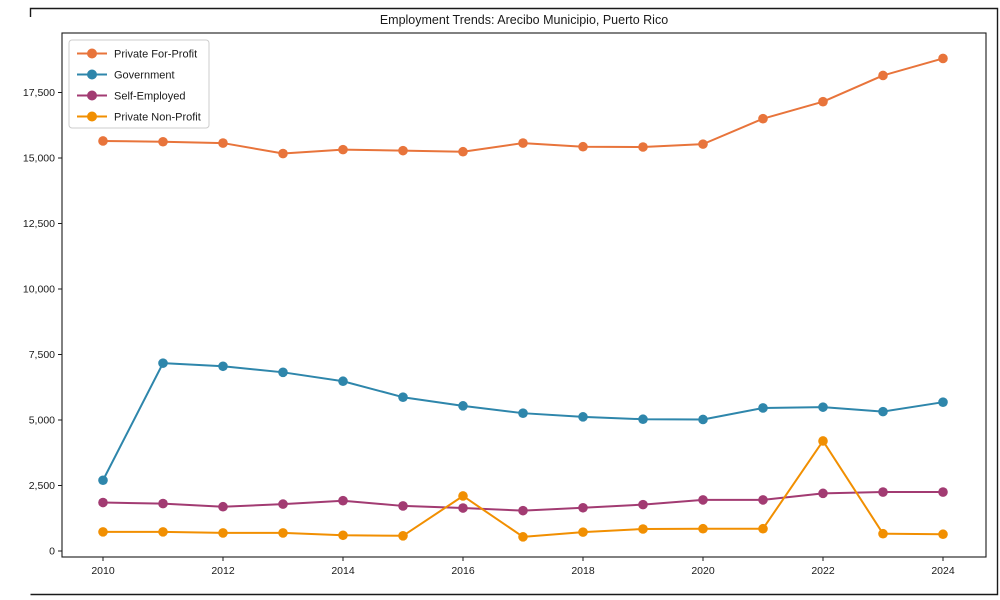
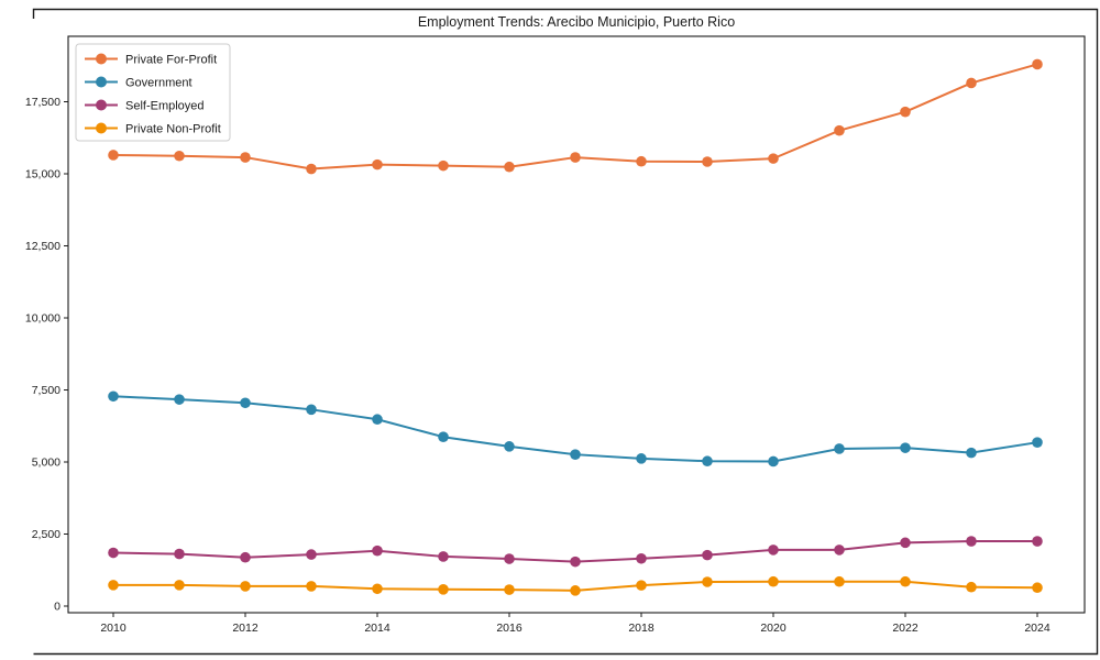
Government/2010: 2700 -> 7300
Private Non-Profit/2016: 2100 -> 600
Private Non-Profit/2022: 4200 -> 800
